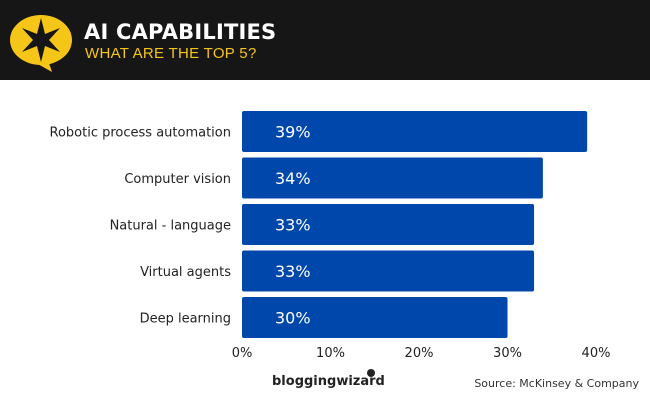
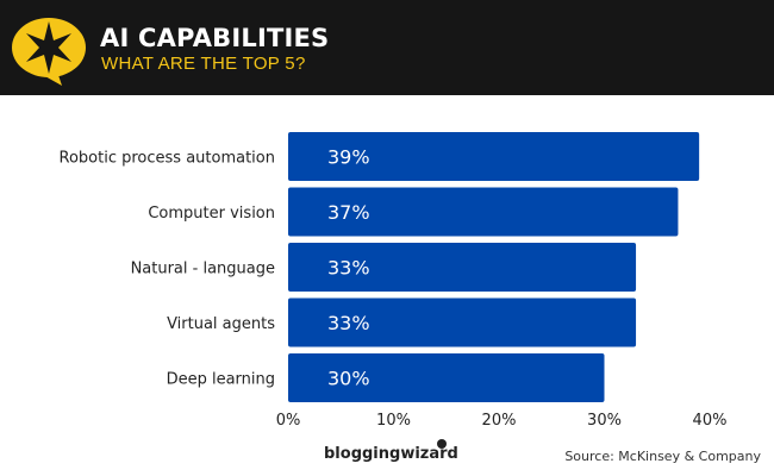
Computer vision: 34% -> 37%
